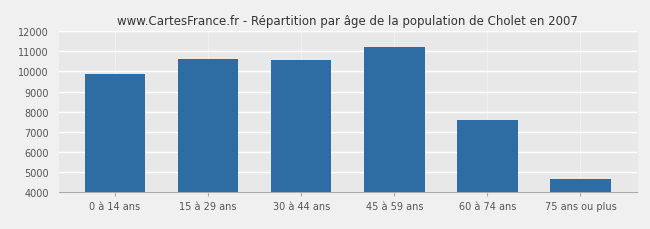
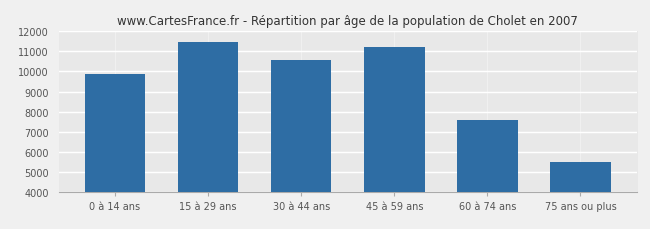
15 à 29 ans: 10600 -> 11450
75 ans ou plus: 4650 -> 5500
